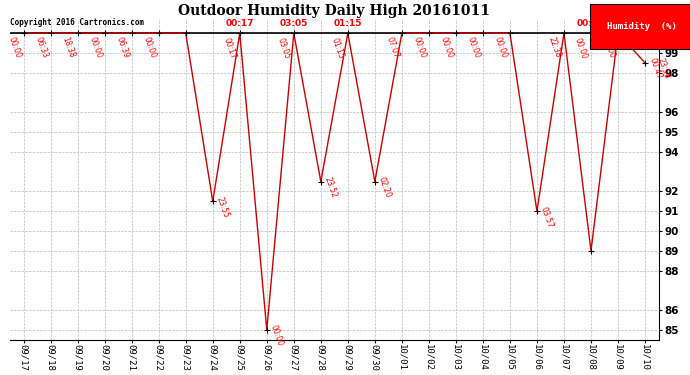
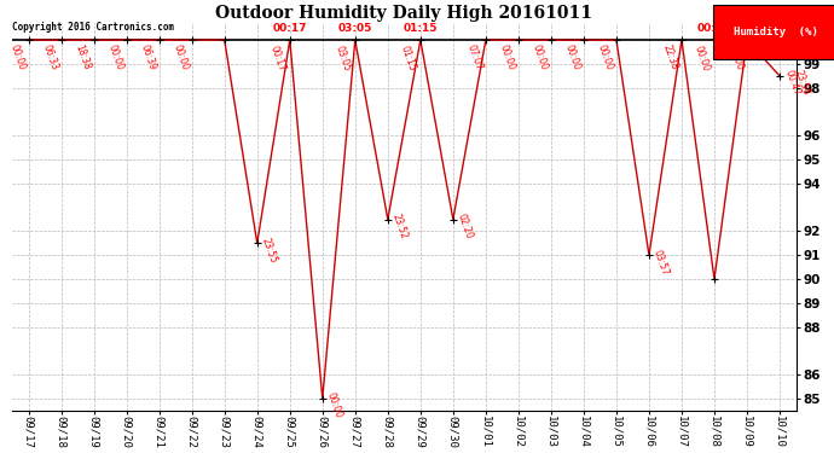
10/08: 89.0 -> 90.0
